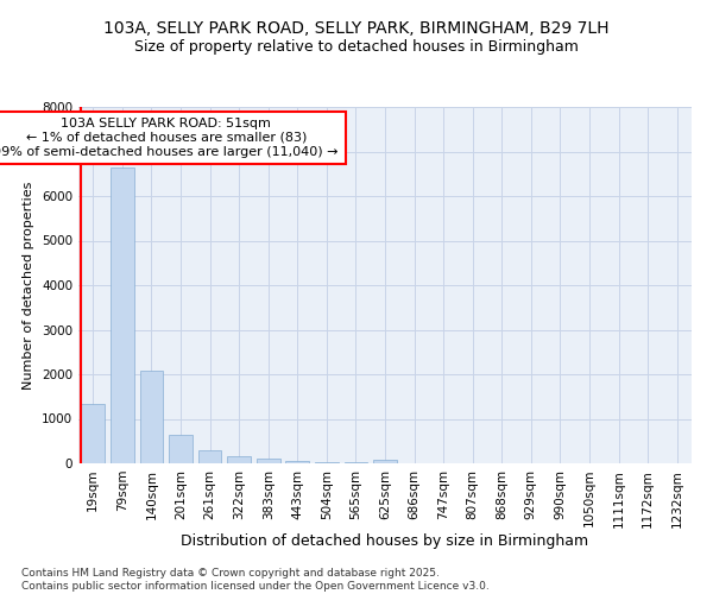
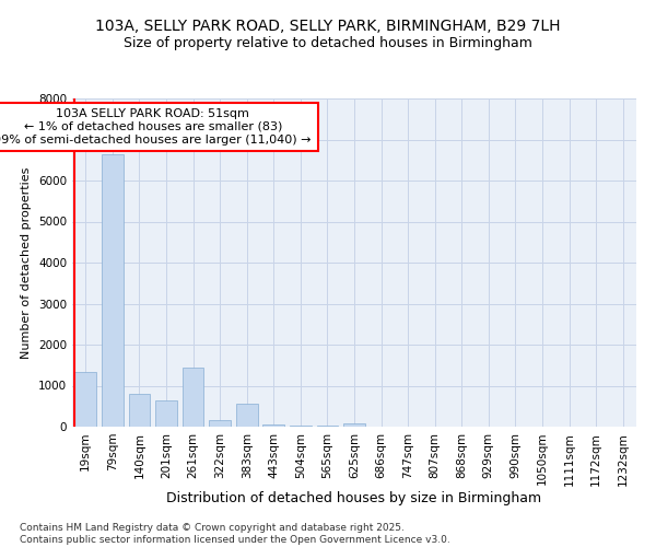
140sqm: 2090 -> 800
261sqm: 300 -> 1450
383sqm: 100 -> 550
